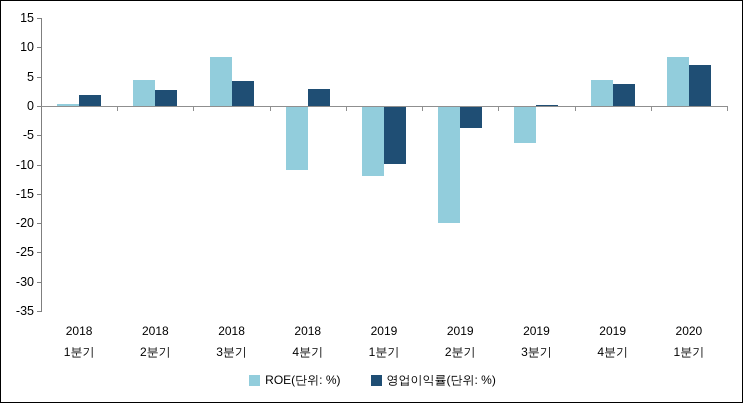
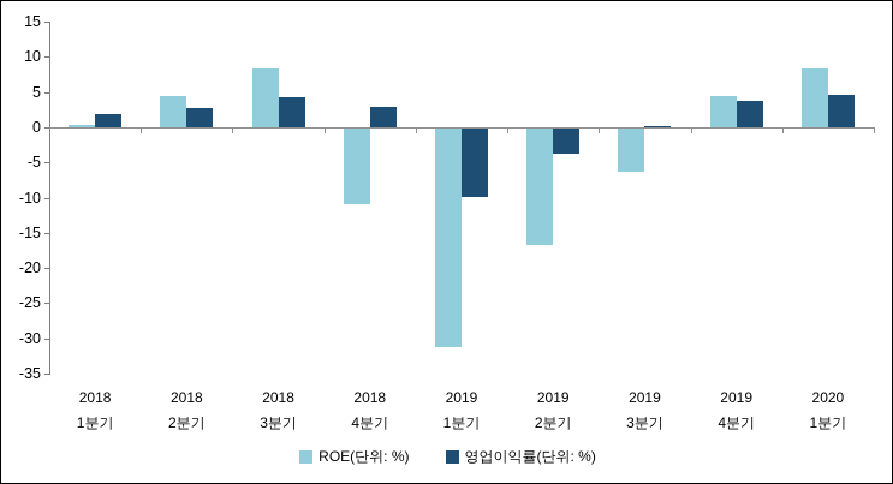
ROE(단위: %)/2019 1분기: -12 -> -31
ROE(단위: %)/2019 2분기: -20 -> -17
영업이익률(단위: %)/2020 1분기: 7 -> 5
